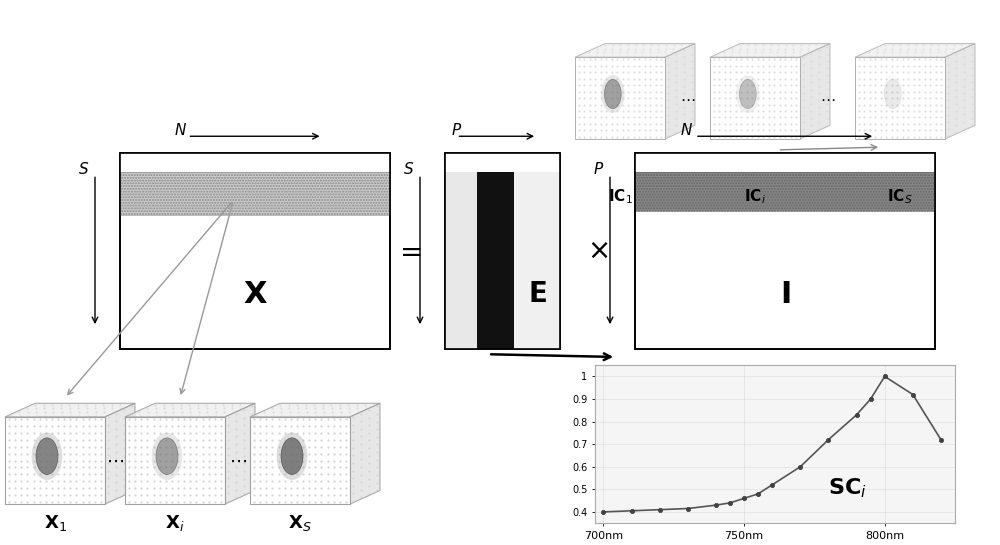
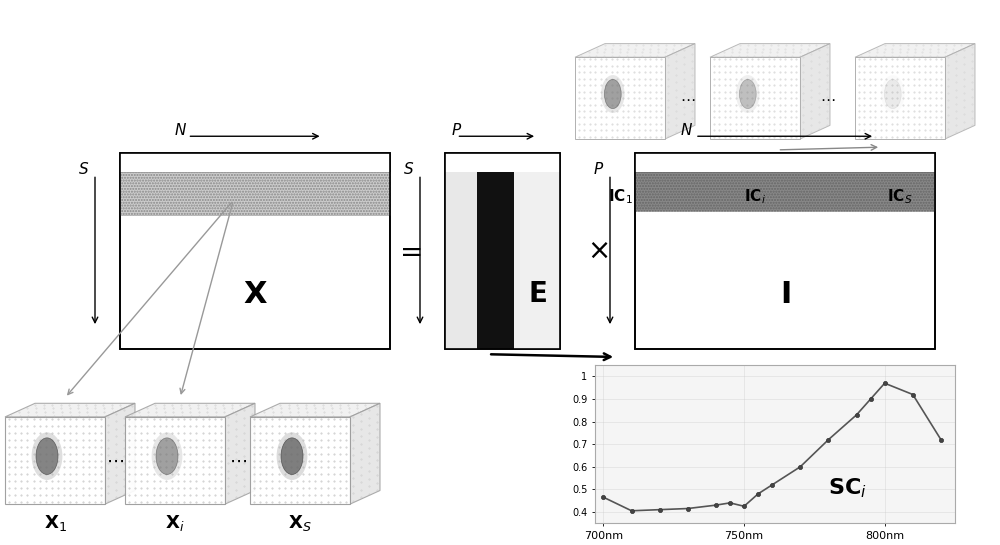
700nm: 0.400 -> 0.465
750nm: 0.460 -> 0.425
800nm: 1.000 -> 0.970
